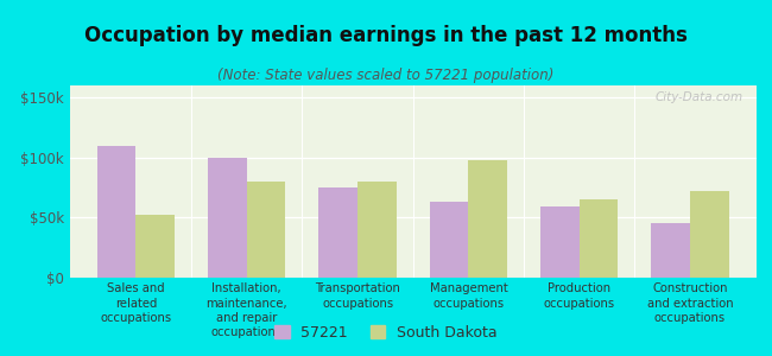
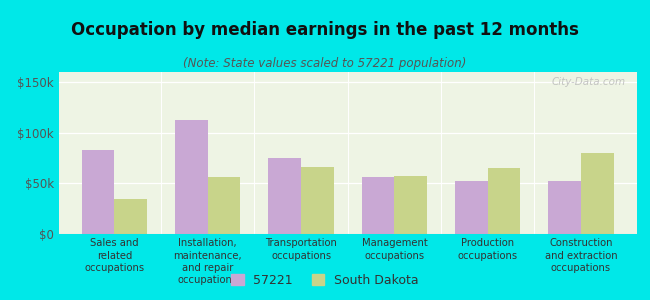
57221/Sales and related occupations: $110k -> $83k
South Dakota/Sales and related occupations: $52k -> $35k
57221/Installation, maintenance, and repair occupations: $100k -> $113k
South Dakota/Installation, maintenance, and repair occupations: $80k -> $56k
South Dakota/Transportation occupations: $80k -> $66k
57221/Management occupations: $63k -> $56k
South Dakota/Management occupations: $98k -> $57k
57221/Production occupations: $59k -> $52k
57221/Construction and extraction occupations: $45k -> $52k
South Dakota/Construction and extraction occupations: $72k -> $80k
